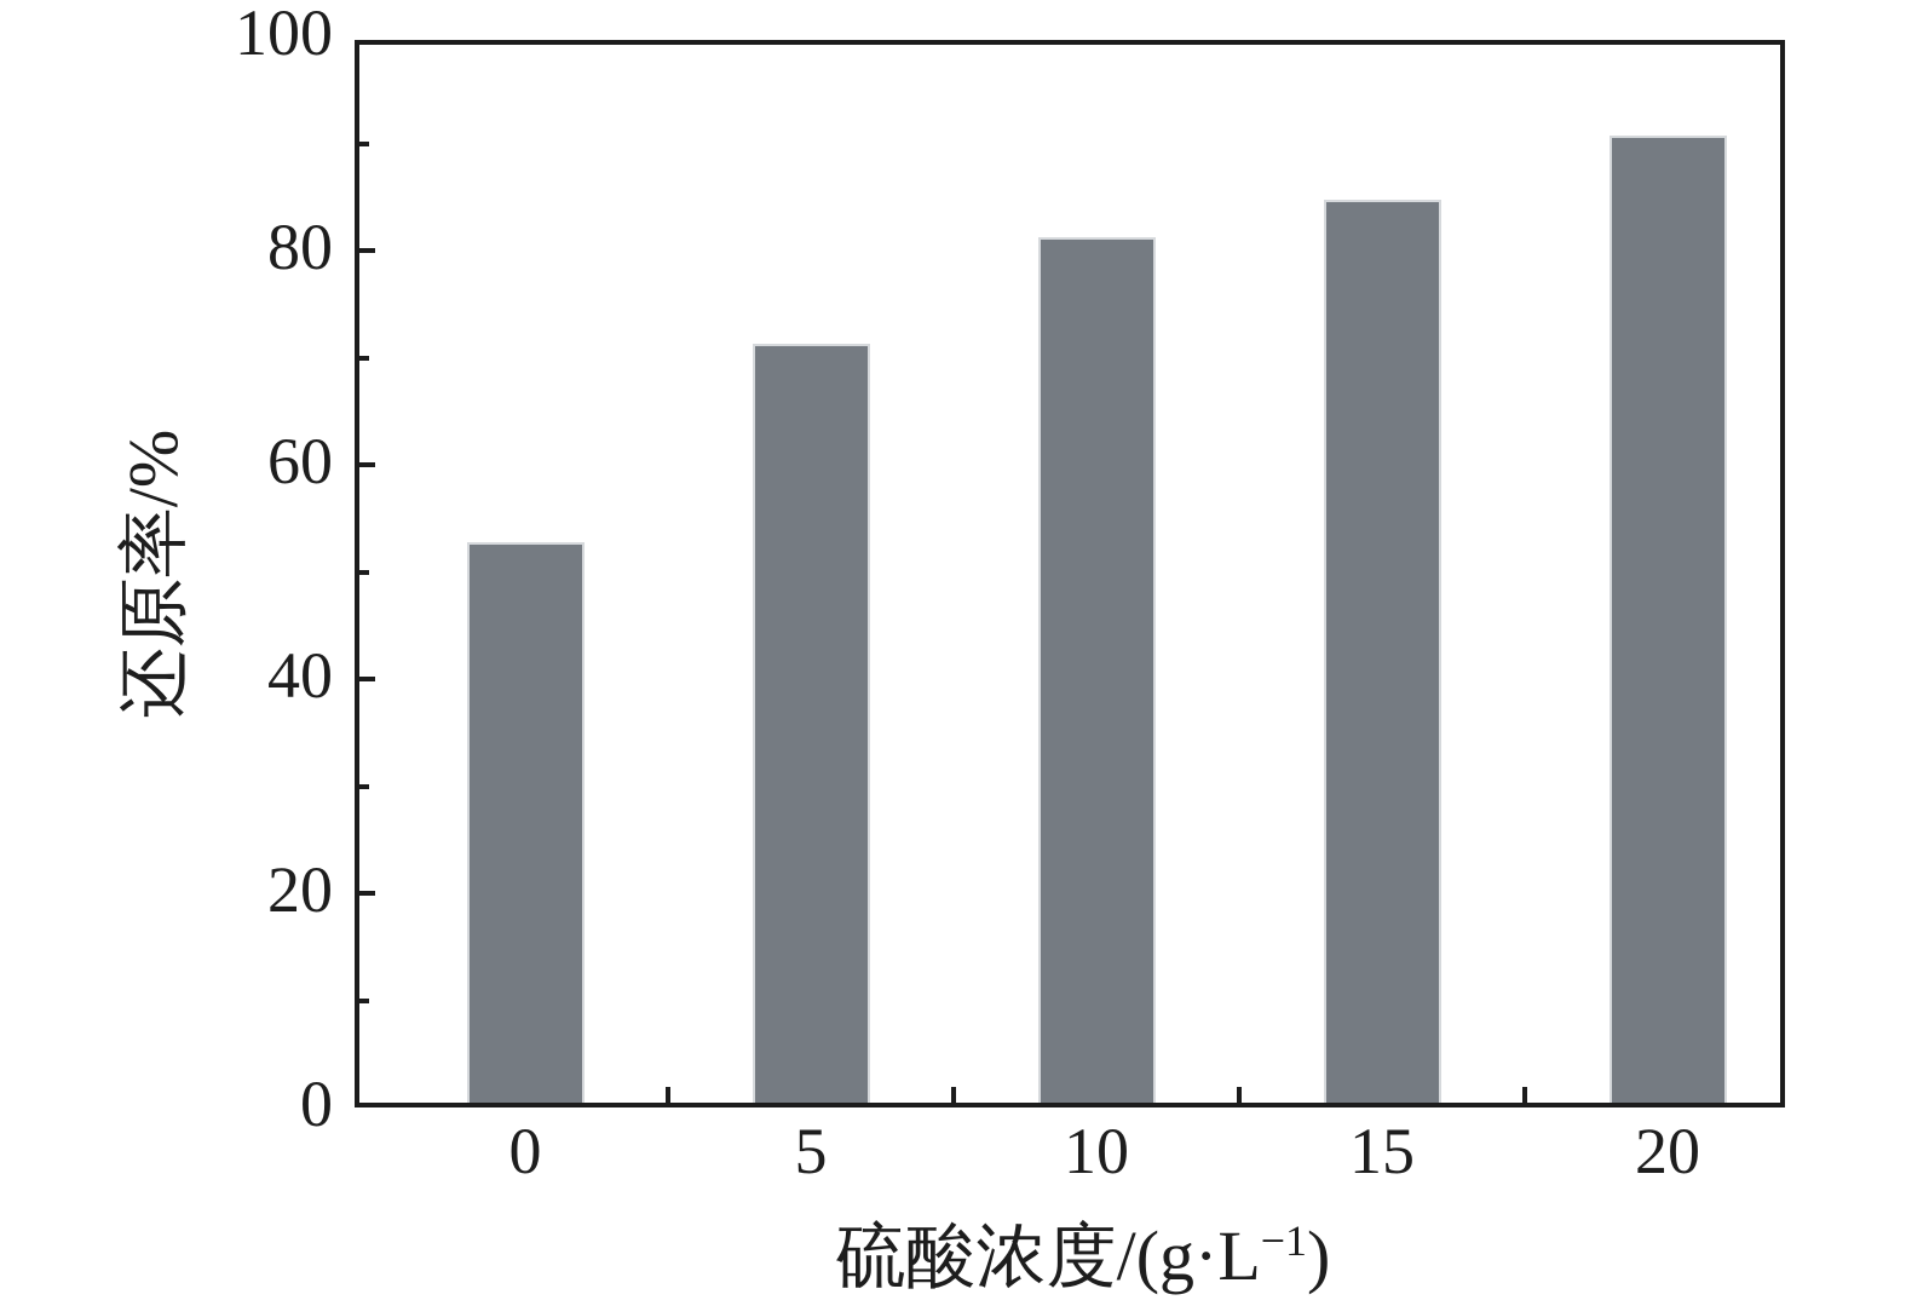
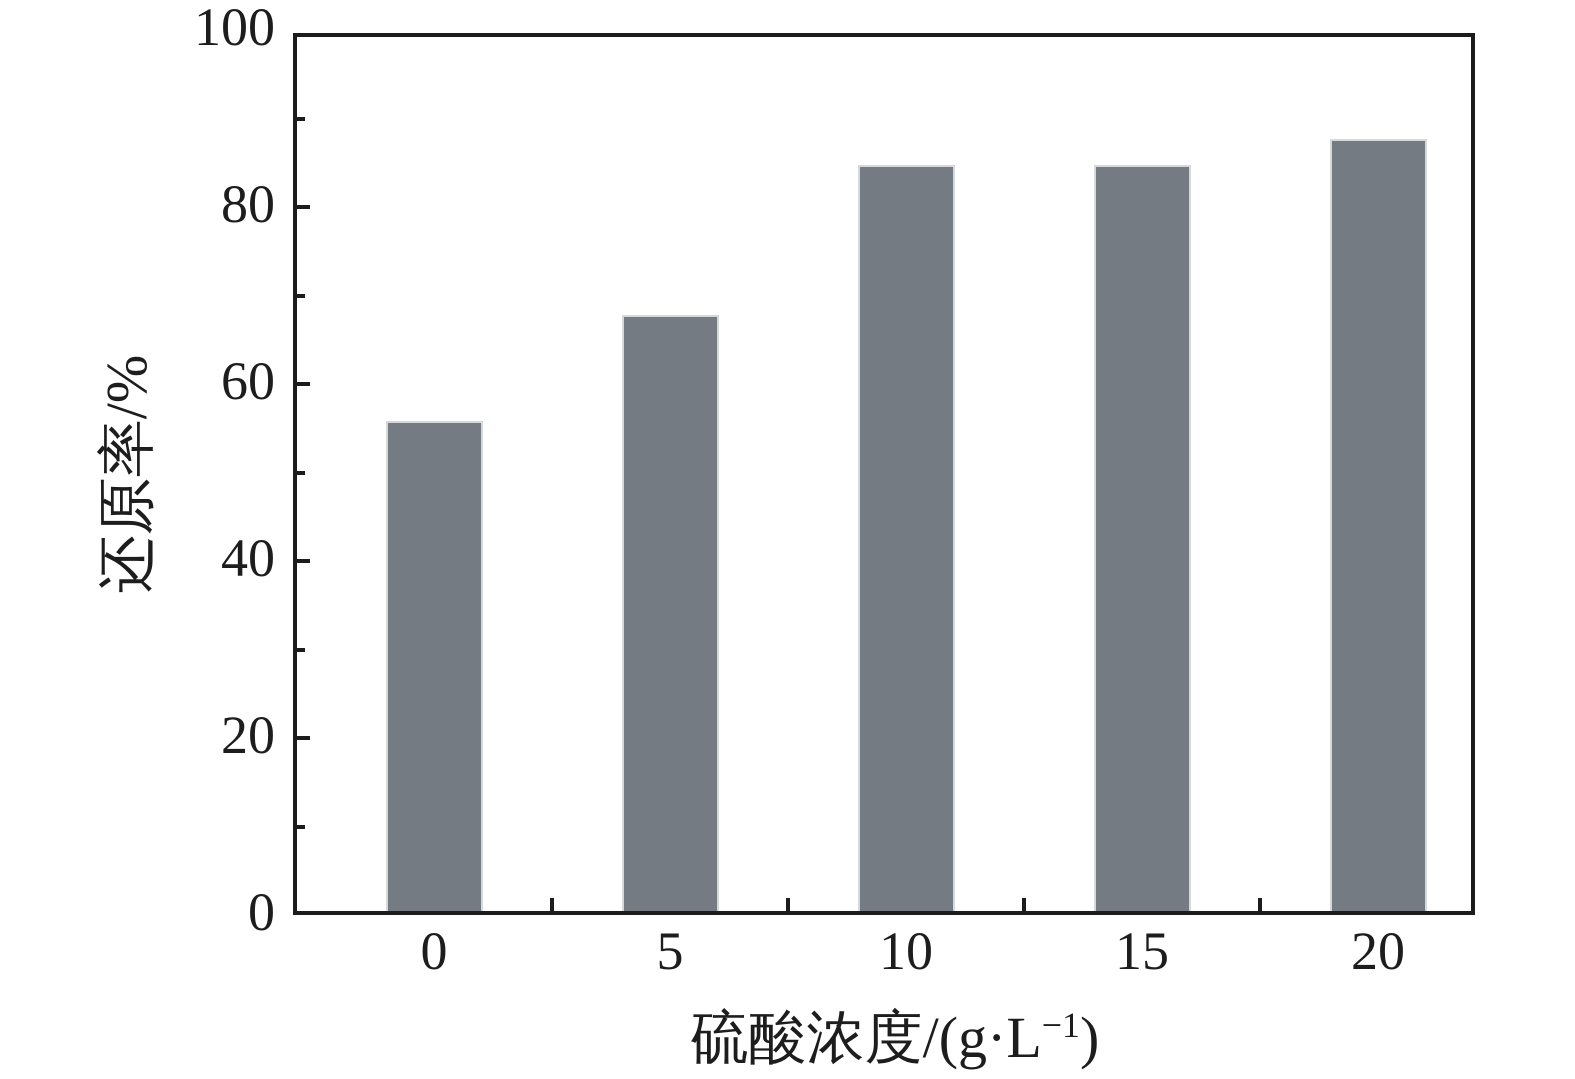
0: 53 -> 56
5: 72 -> 68
10: 82 -> 85
20: 91 -> 88
